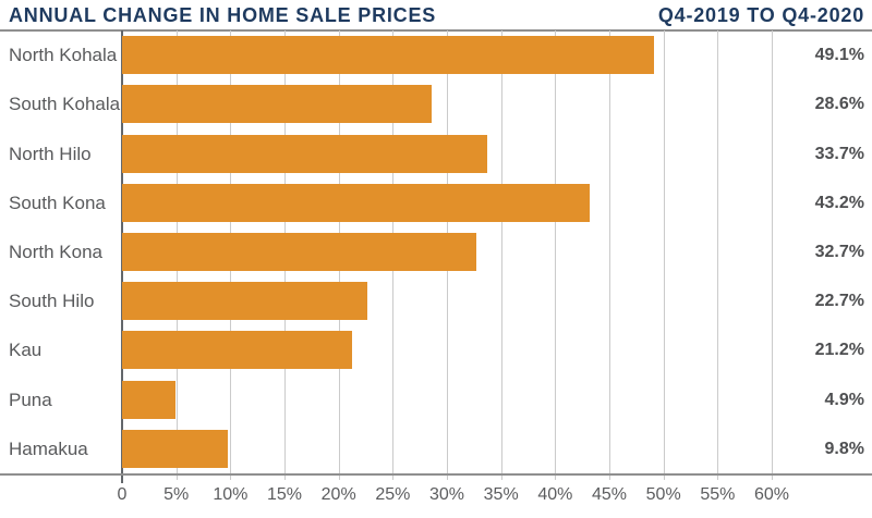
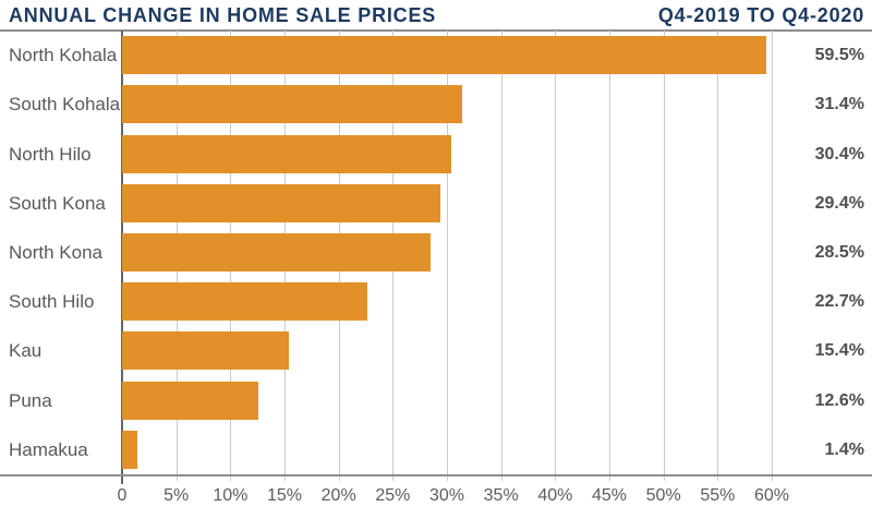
North Kohala: 49.1% -> 59.5%
South Kohala: 28.6% -> 31.4%
North Hilo: 33.7% -> 30.4%
South Kona: 43.2% -> 29.4%
North Kona: 32.7% -> 28.5%
Kau: 21.2% -> 15.4%
Puna: 4.9% -> 12.6%
Hamakua: 9.8% -> 1.4%
